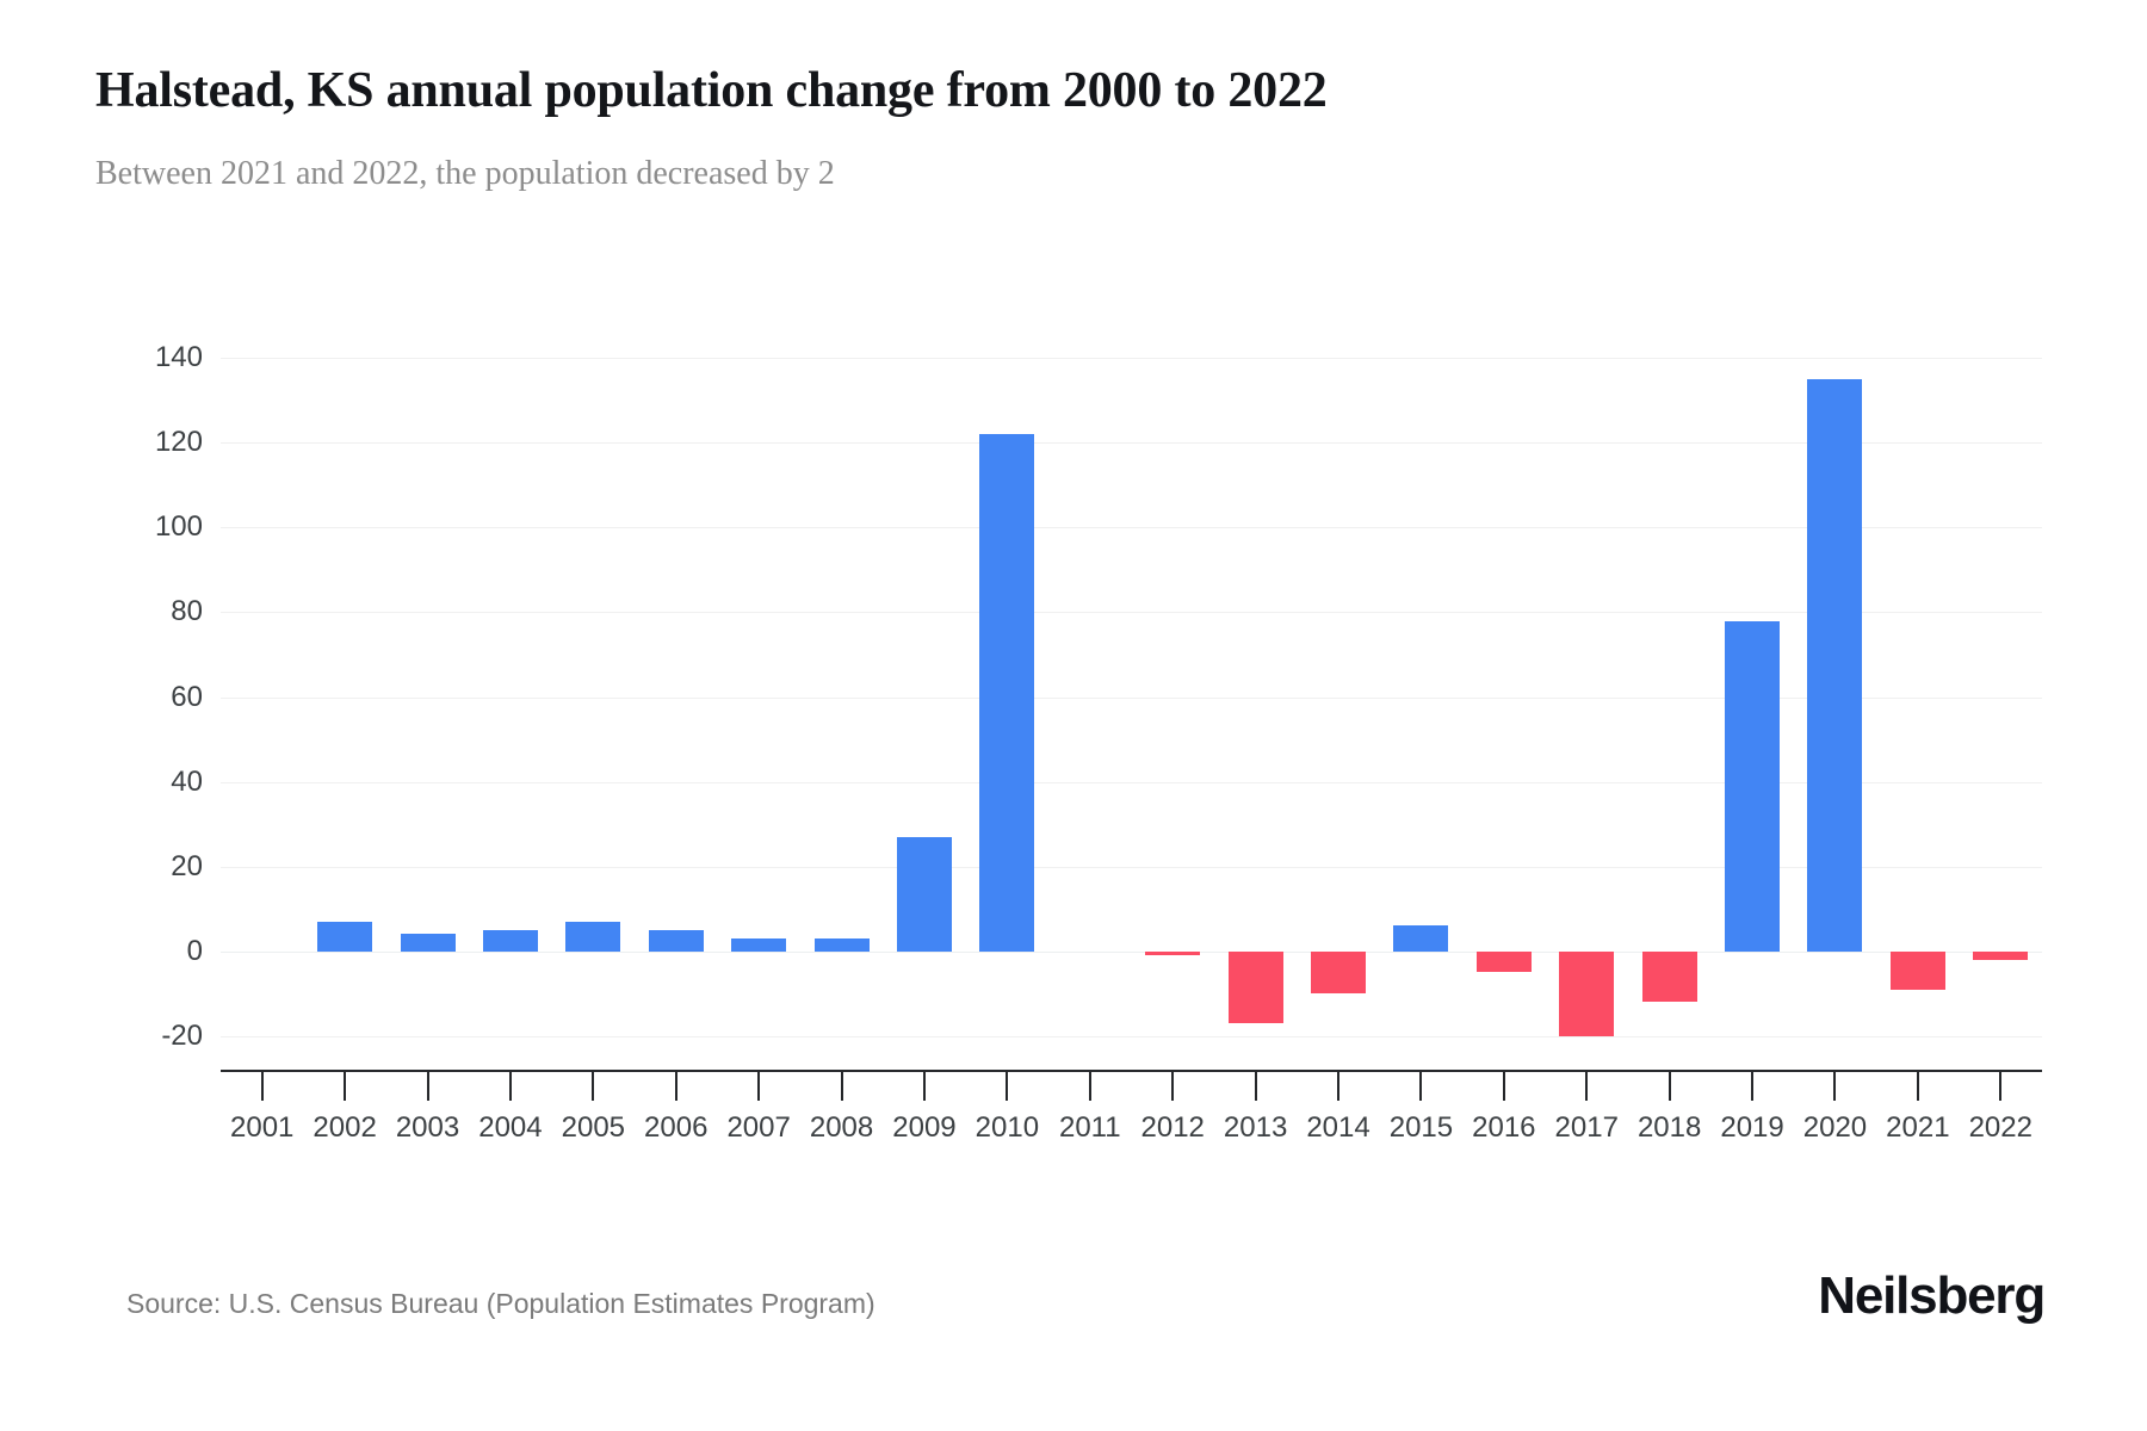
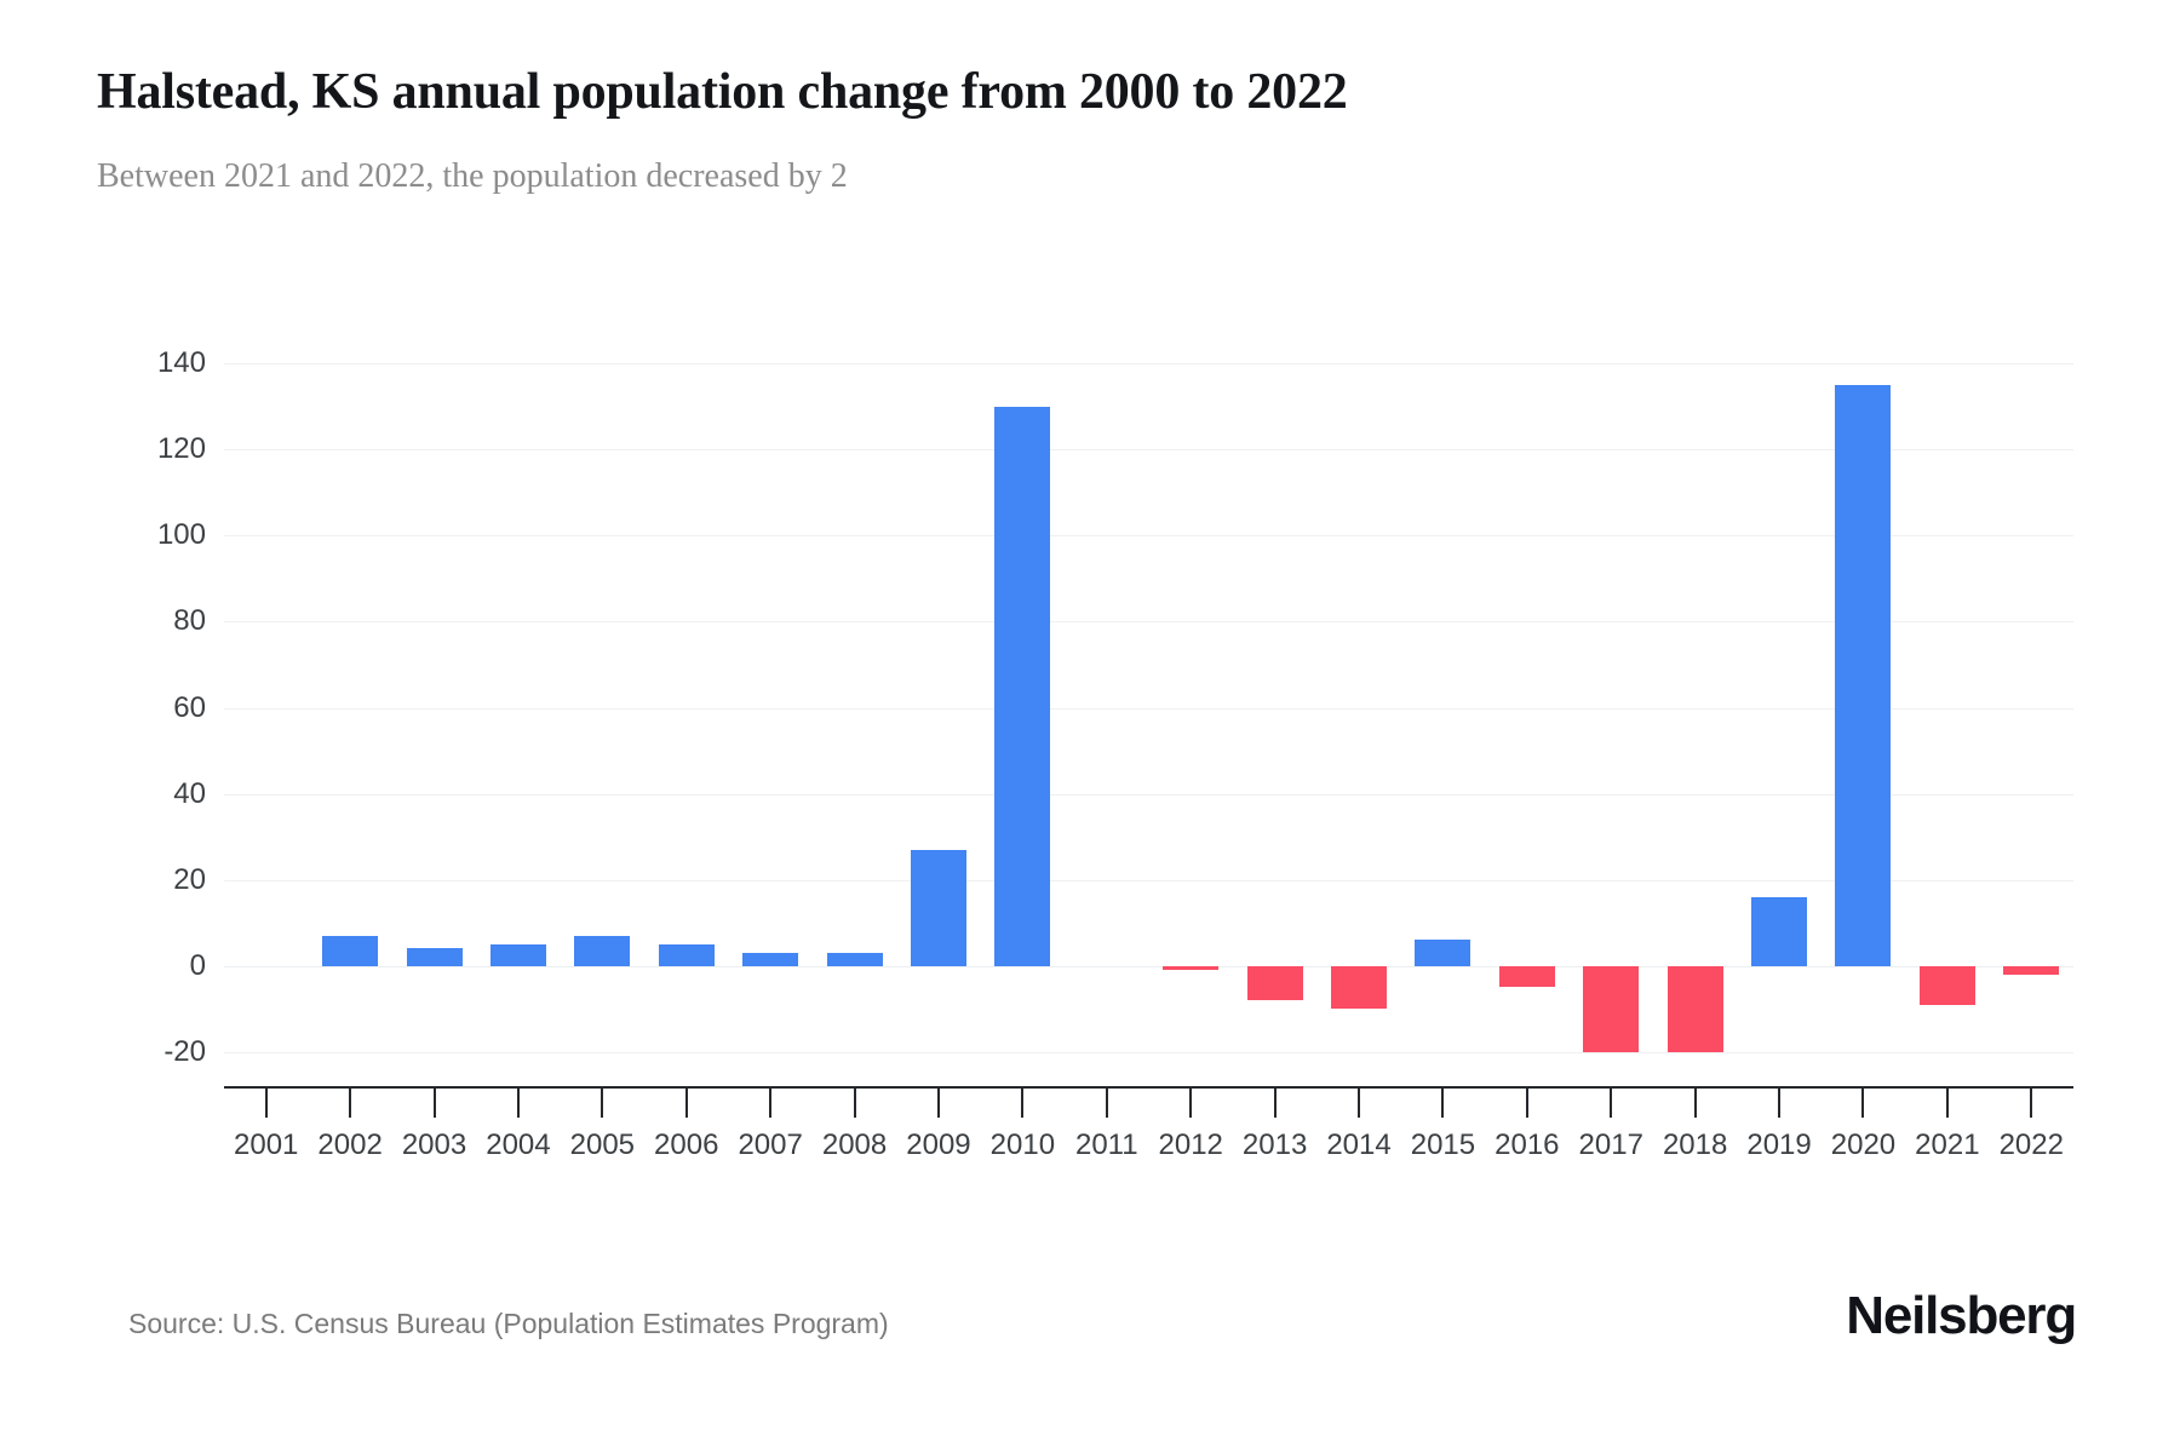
2010: 122 -> 130
2013: -17 -> -8
2018: -12 -> -20
2019: 78 -> 16
